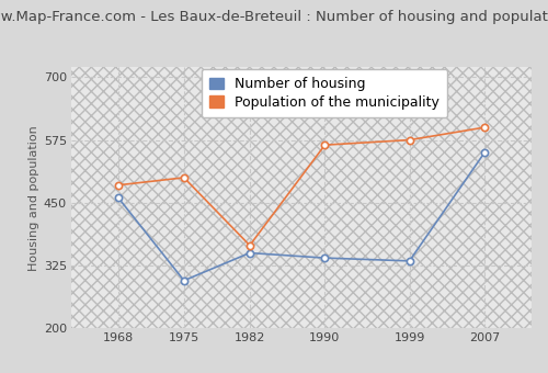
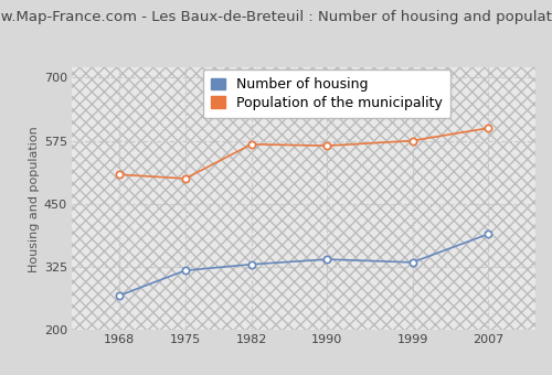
Number of housing/1968: 460 -> 268
Population of the municipality/1968: 485 -> 508
Number of housing/1975: 295 -> 318
Number of housing/1982: 350 -> 330
Population of the municipality/1982: 365 -> 568
Number of housing/2007: 550 -> 390
